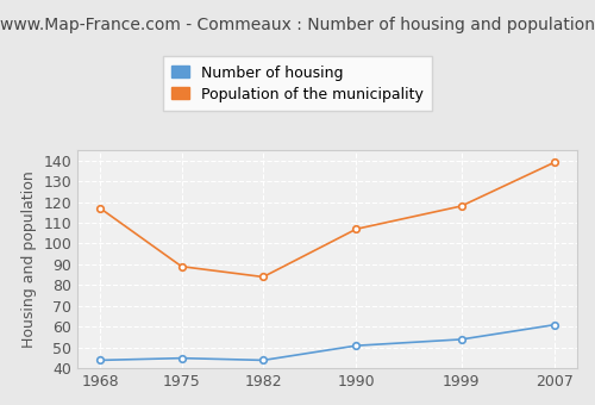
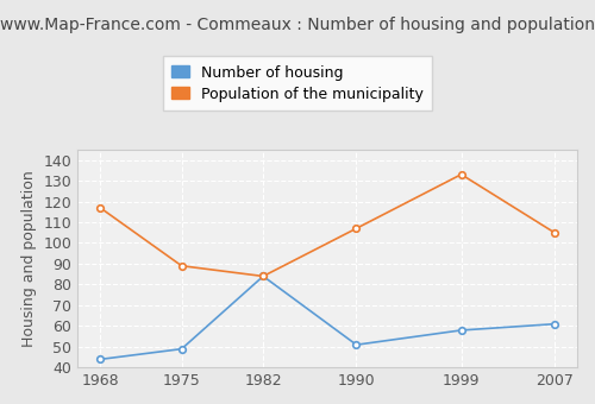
Number of housing/1975: 45 -> 49
Number of housing/1982: 44 -> 84
Number of housing/1999: 54 -> 58
Population of the municipality/1999: 118 -> 133
Population of the municipality/2007: 139 -> 105
